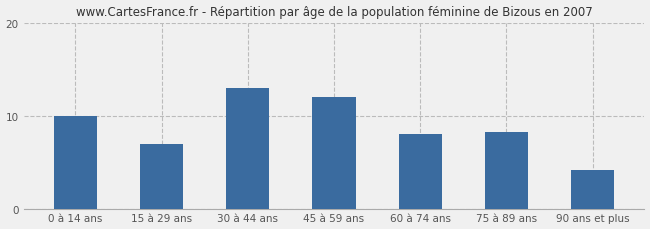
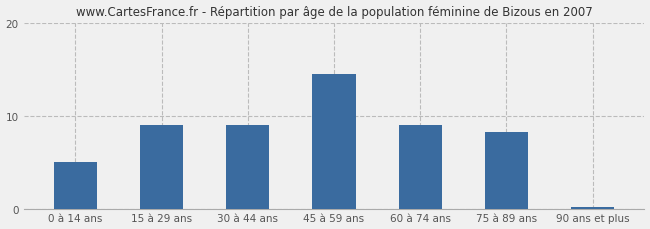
0 à 14 ans: 10.0 -> 5.0
15 à 29 ans: 7.0 -> 9.0
30 à 44 ans: 13.0 -> 9.0
45 à 59 ans: 12.0 -> 14.5
60 à 74 ans: 8.0 -> 9.0
90 ans et plus: 4.2 -> 0.2
